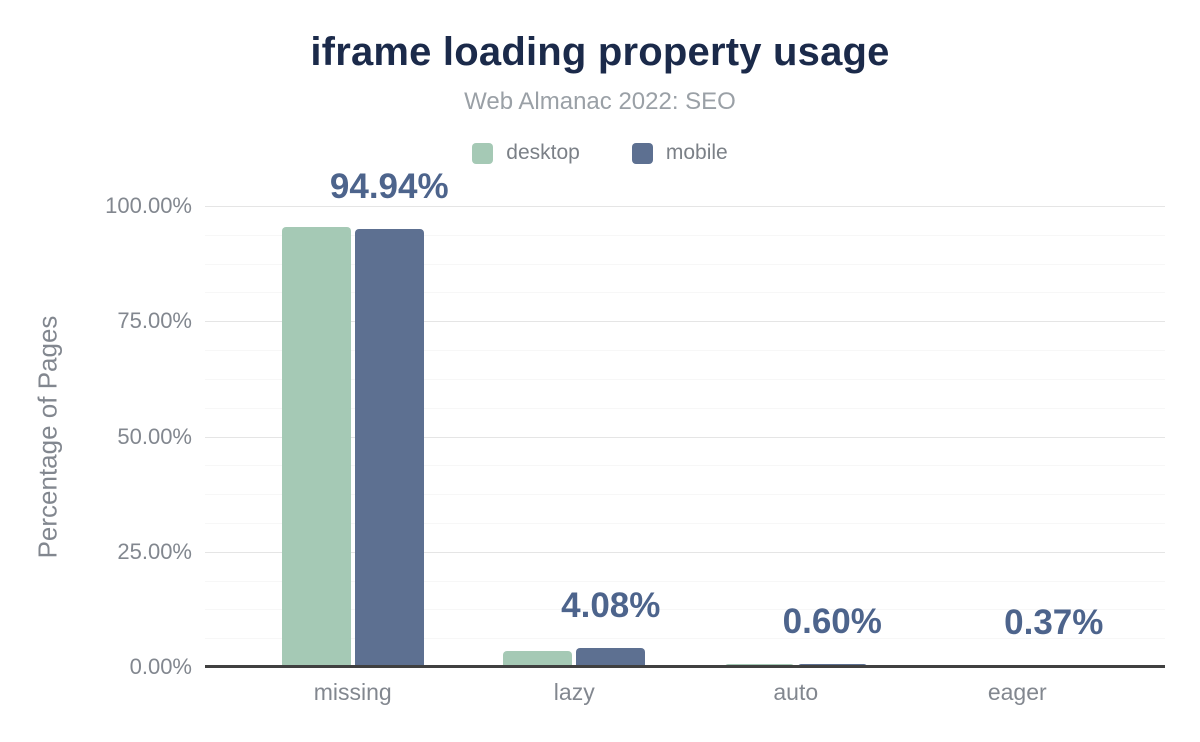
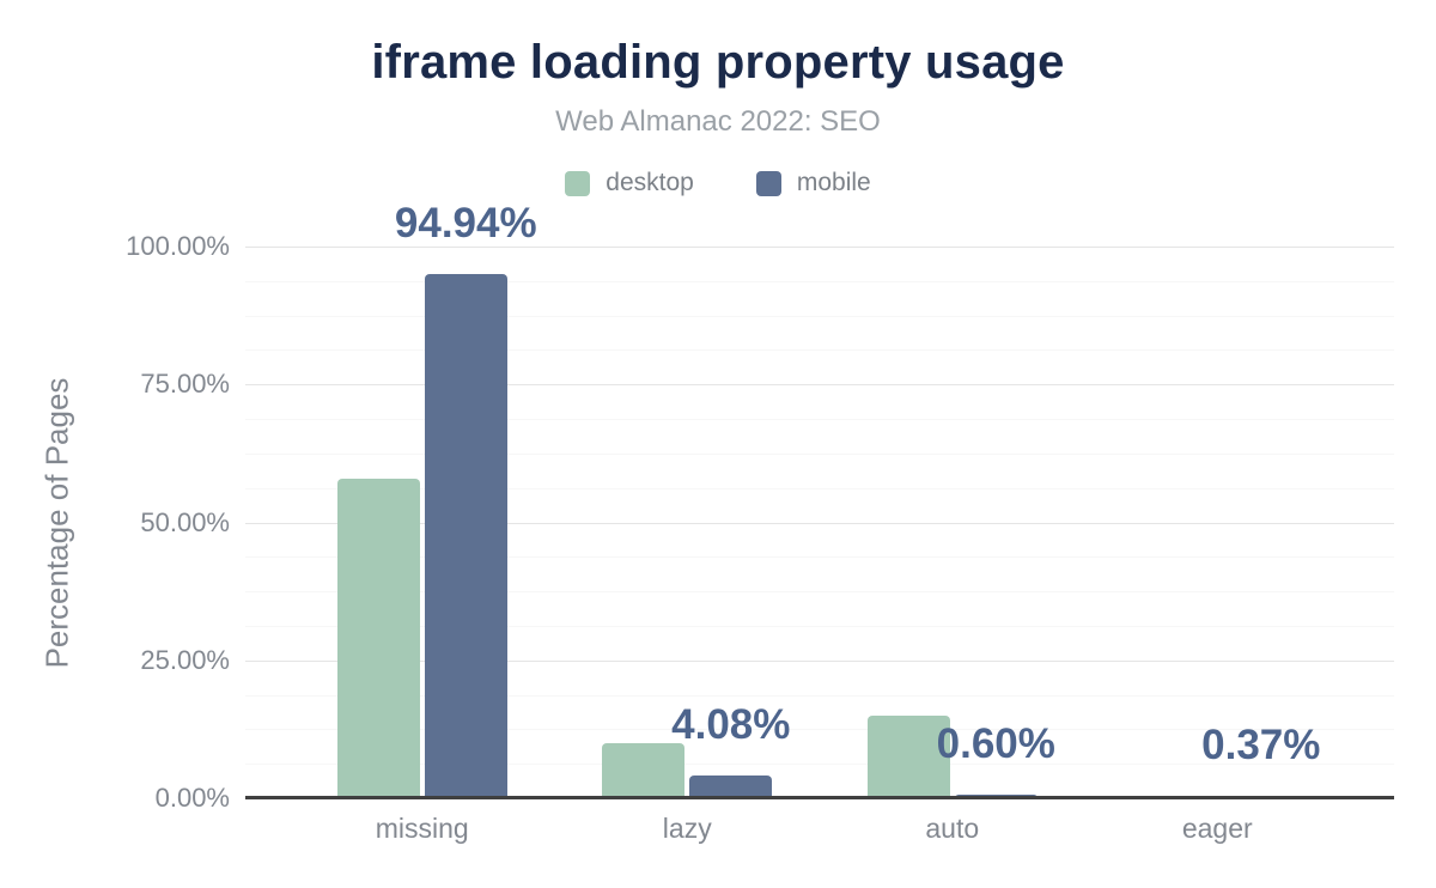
desktop/missing: 96% -> 58%
desktop/lazy: 3% -> 10%
desktop/auto: 1% -> 15%
